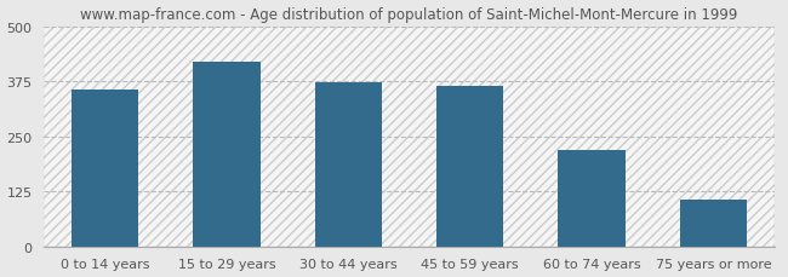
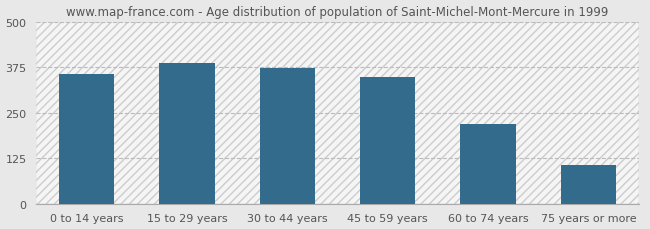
15 to 29 years: 420 -> 385
45 to 59 years: 365 -> 347
